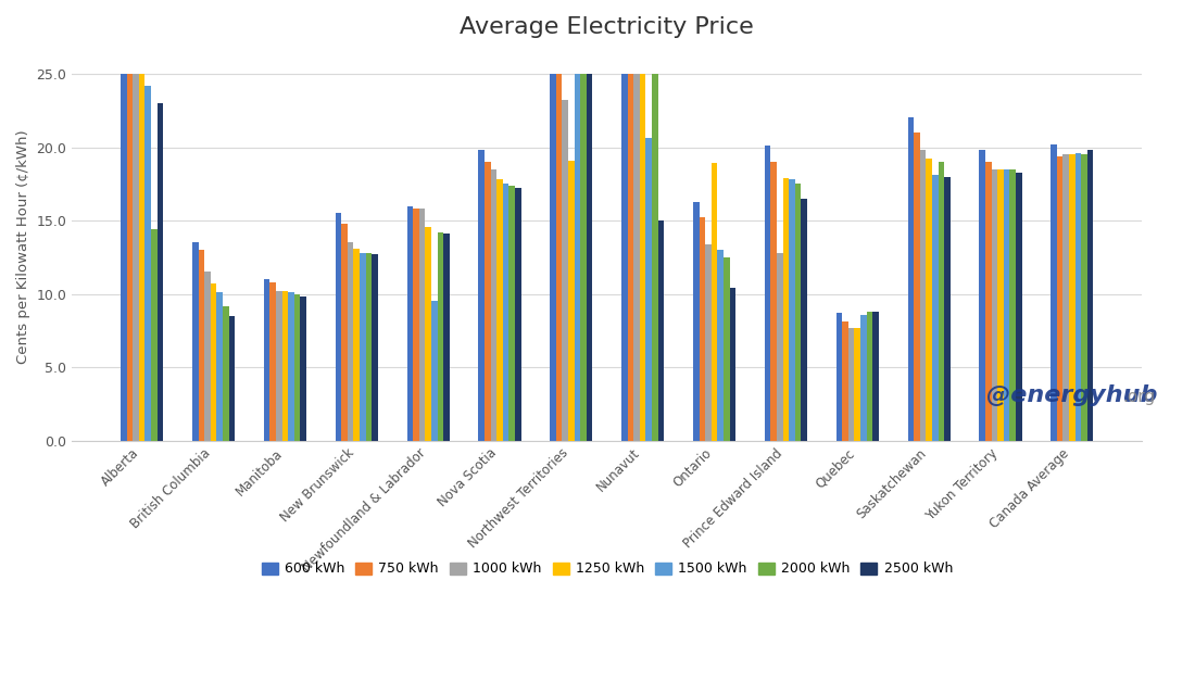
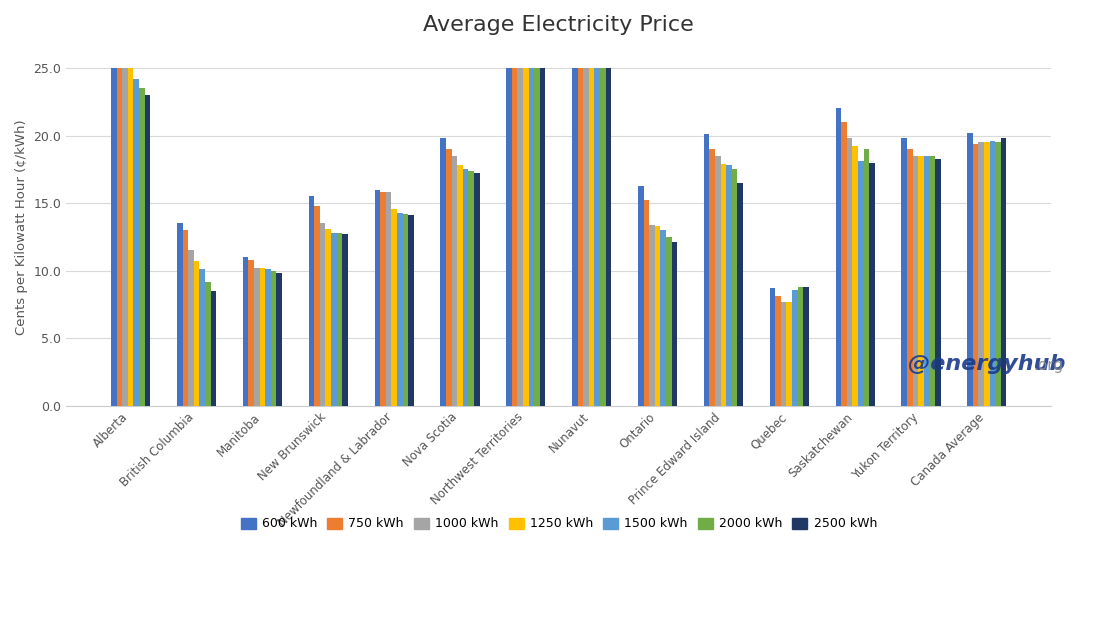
2000 kWh/Alberta: 14.4 -> 23.5
1500 kWh/Newfoundland & Labrador: 9.5 -> 14.3
1000 kWh/Northwest Territories: 23.2 -> 25.0
1250 kWh/Northwest Territories: 19.1 -> 25.0
1500 kWh/Nunavut: 20.6 -> 25.0
2500 kWh/Nunavut: 15.0 -> 25.0
1250 kWh/Ontario: 18.9 -> 13.3
2500 kWh/Ontario: 10.4 -> 12.1
1000 kWh/Prince Edward Island: 12.8 -> 18.5
